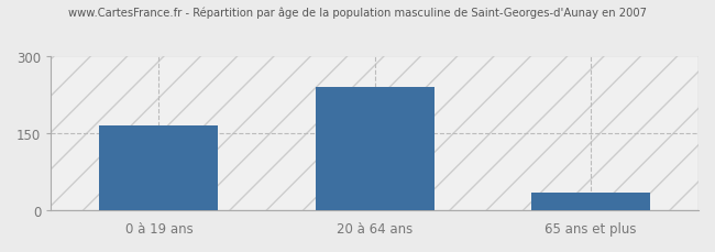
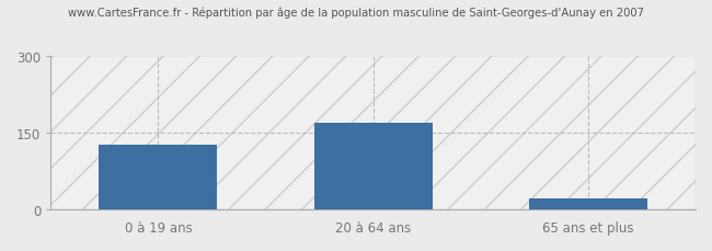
0 à 19 ans: 165 -> 128
20 à 64 ans: 240 -> 170
65 ans et plus: 35 -> 22
